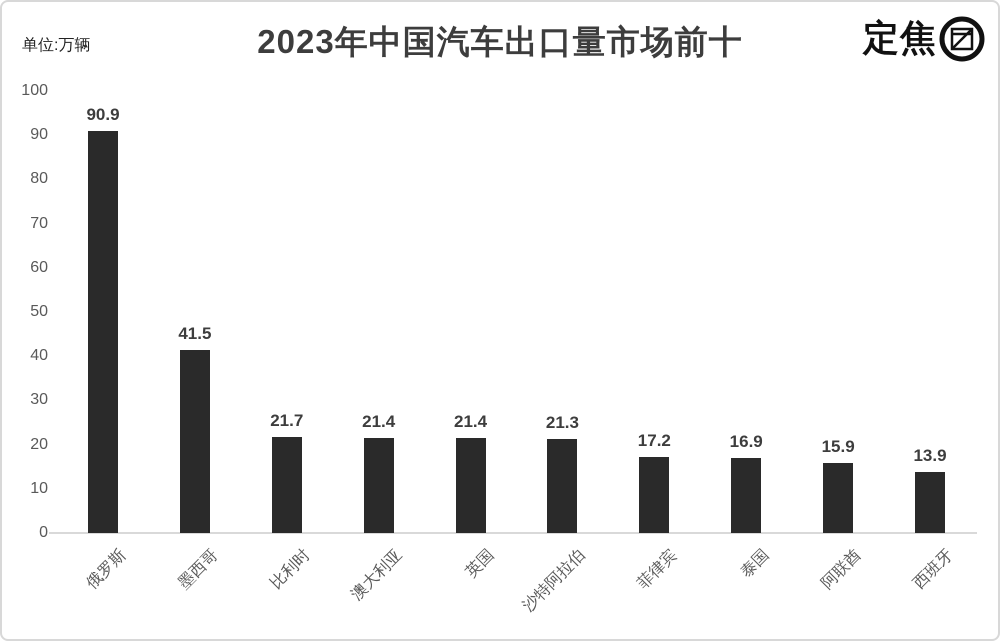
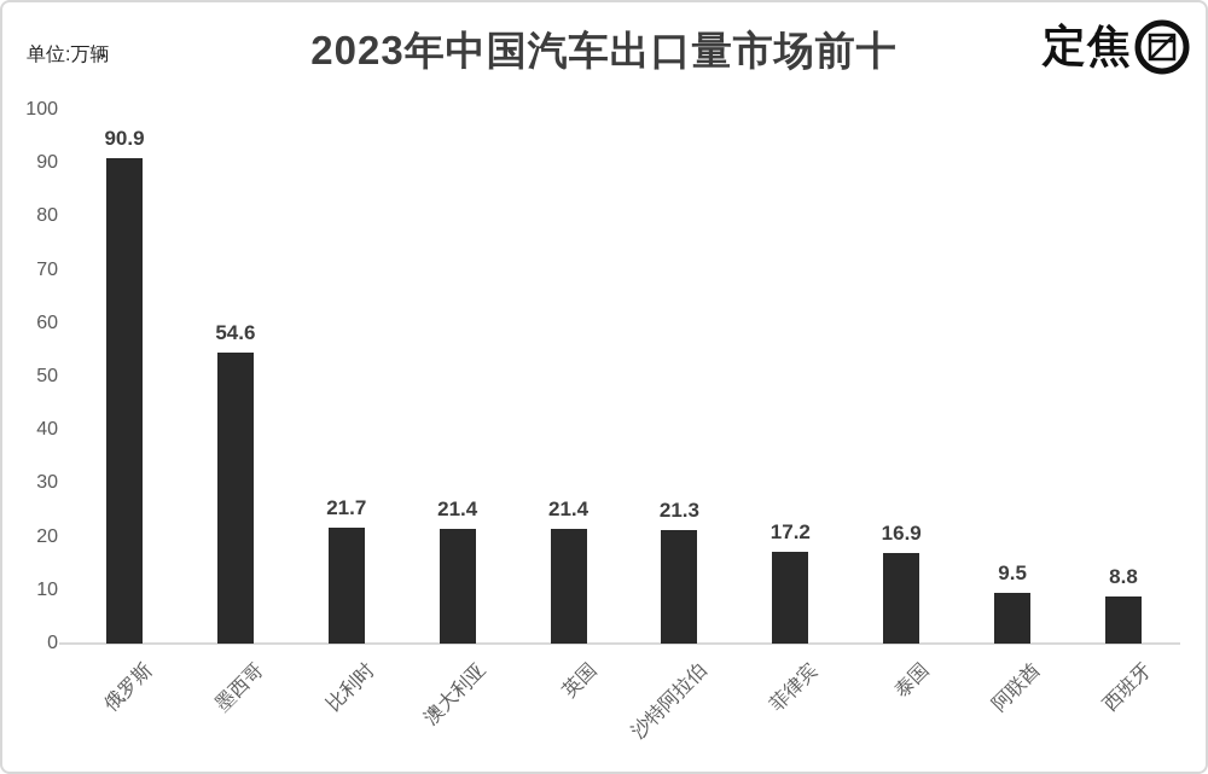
墨西哥: 41.5 -> 54.6
阿联酋: 15.9 -> 9.5
西班牙: 13.9 -> 8.8
